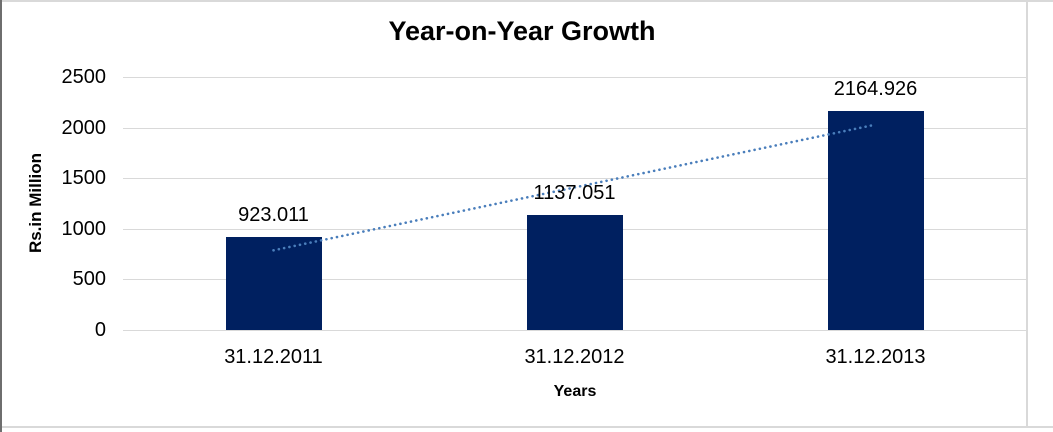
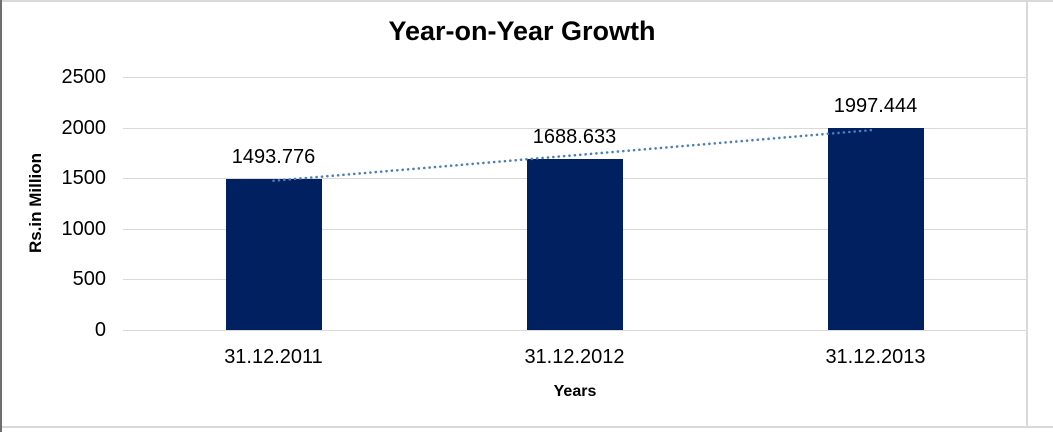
31.12.2011: 923.011 -> 1493.776
31.12.2012: 1137.051 -> 1688.633
31.12.2013: 2164.926 -> 1997.444
